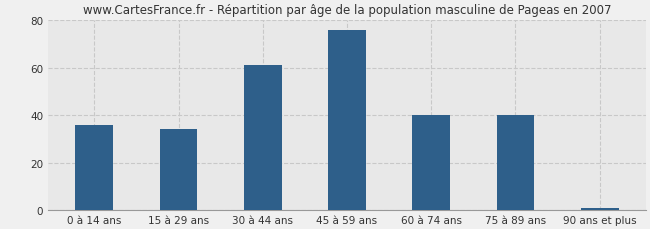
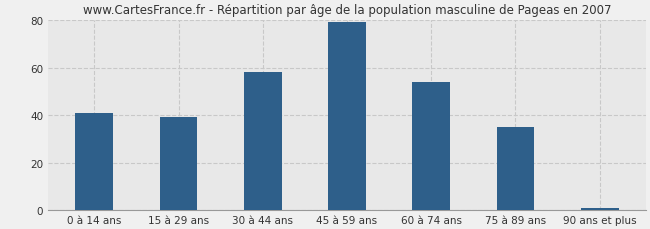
0 à 14 ans: 36 -> 41
15 à 29 ans: 34 -> 39
30 à 44 ans: 61 -> 58
45 à 59 ans: 76 -> 79
60 à 74 ans: 40 -> 54
75 à 89 ans: 40 -> 35
